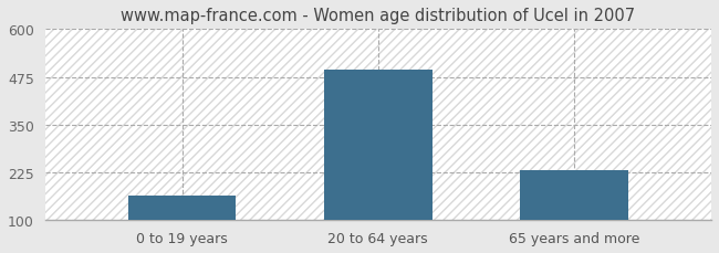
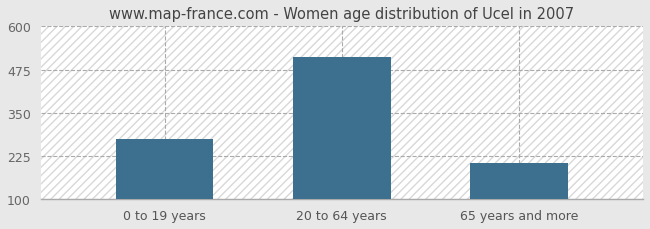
0 to 19 years: 165 -> 275
20 to 64 years: 495 -> 510
65 years and more: 230 -> 205
